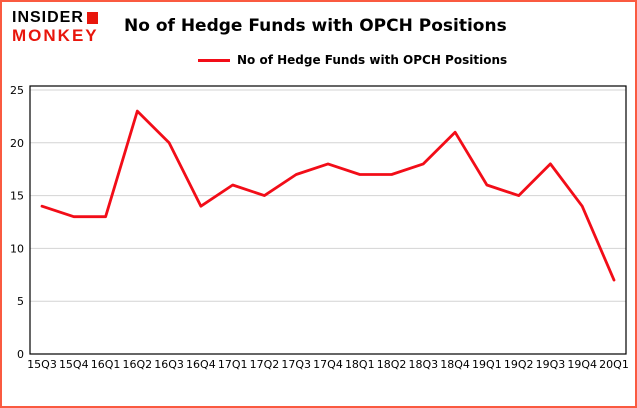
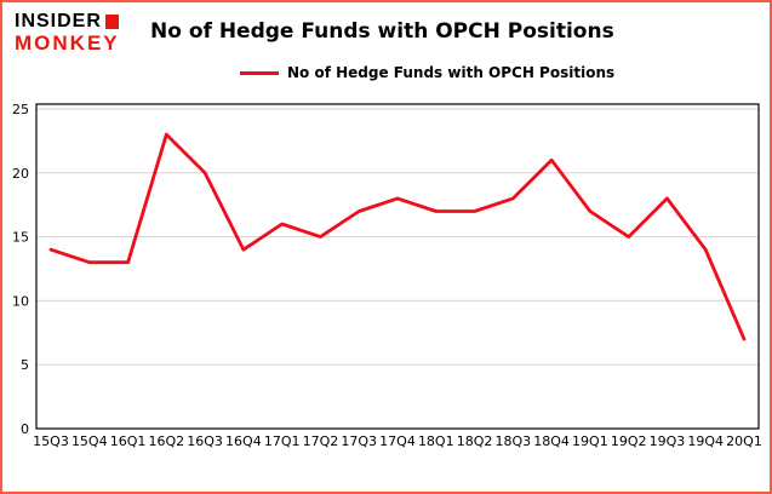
19Q1: 16 -> 17
